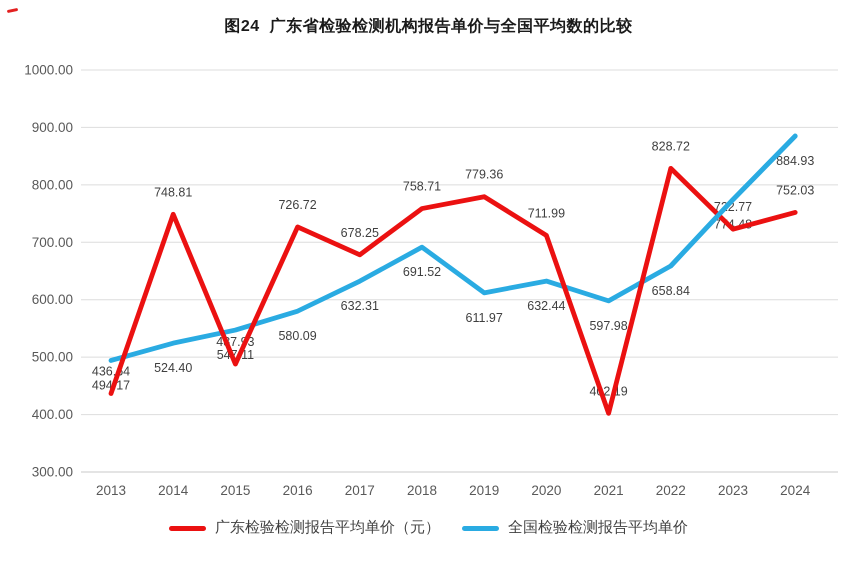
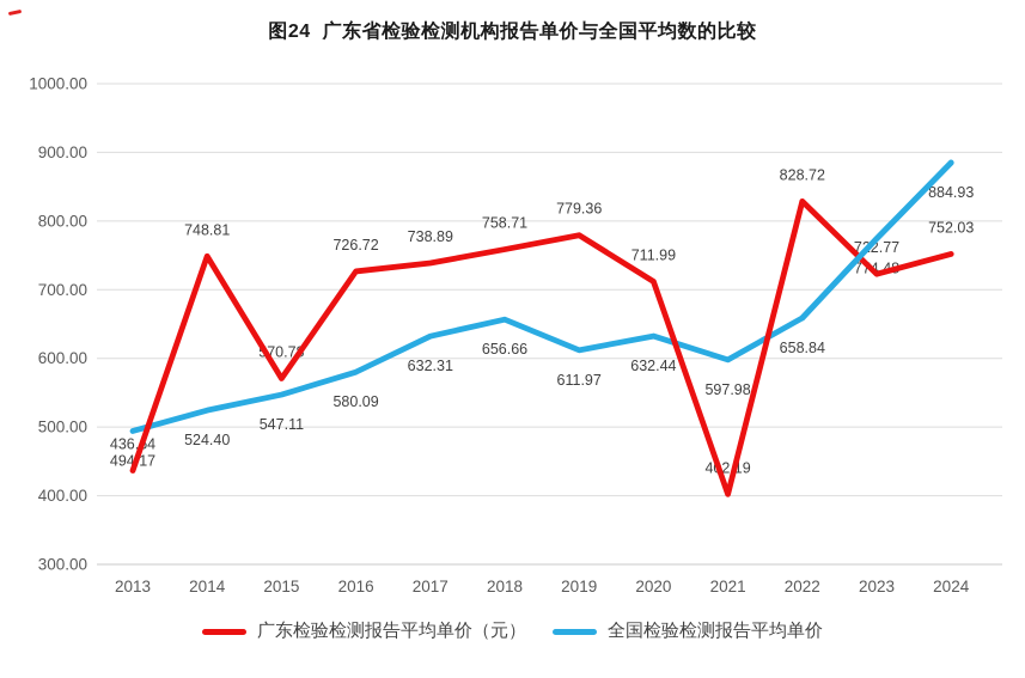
广东检验检测报告平均单价（元）/2015: 487.93 -> 570.78
广东检验检测报告平均单价（元）/2017: 678.25 -> 738.89
全国检验检测报告平均单价/2018: 691.52 -> 656.66
